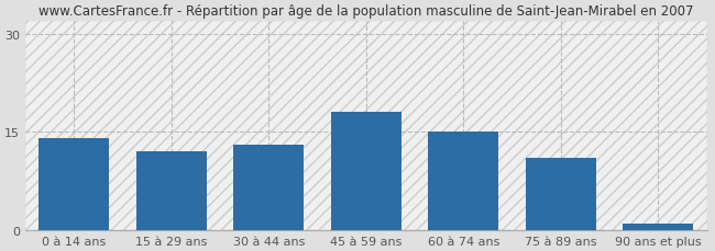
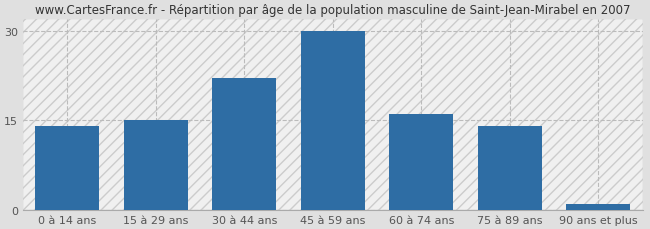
15 à 29 ans: 12 -> 15
30 à 44 ans: 13 -> 22
45 à 59 ans: 18 -> 30
60 à 74 ans: 15 -> 16
75 à 89 ans: 11 -> 14
